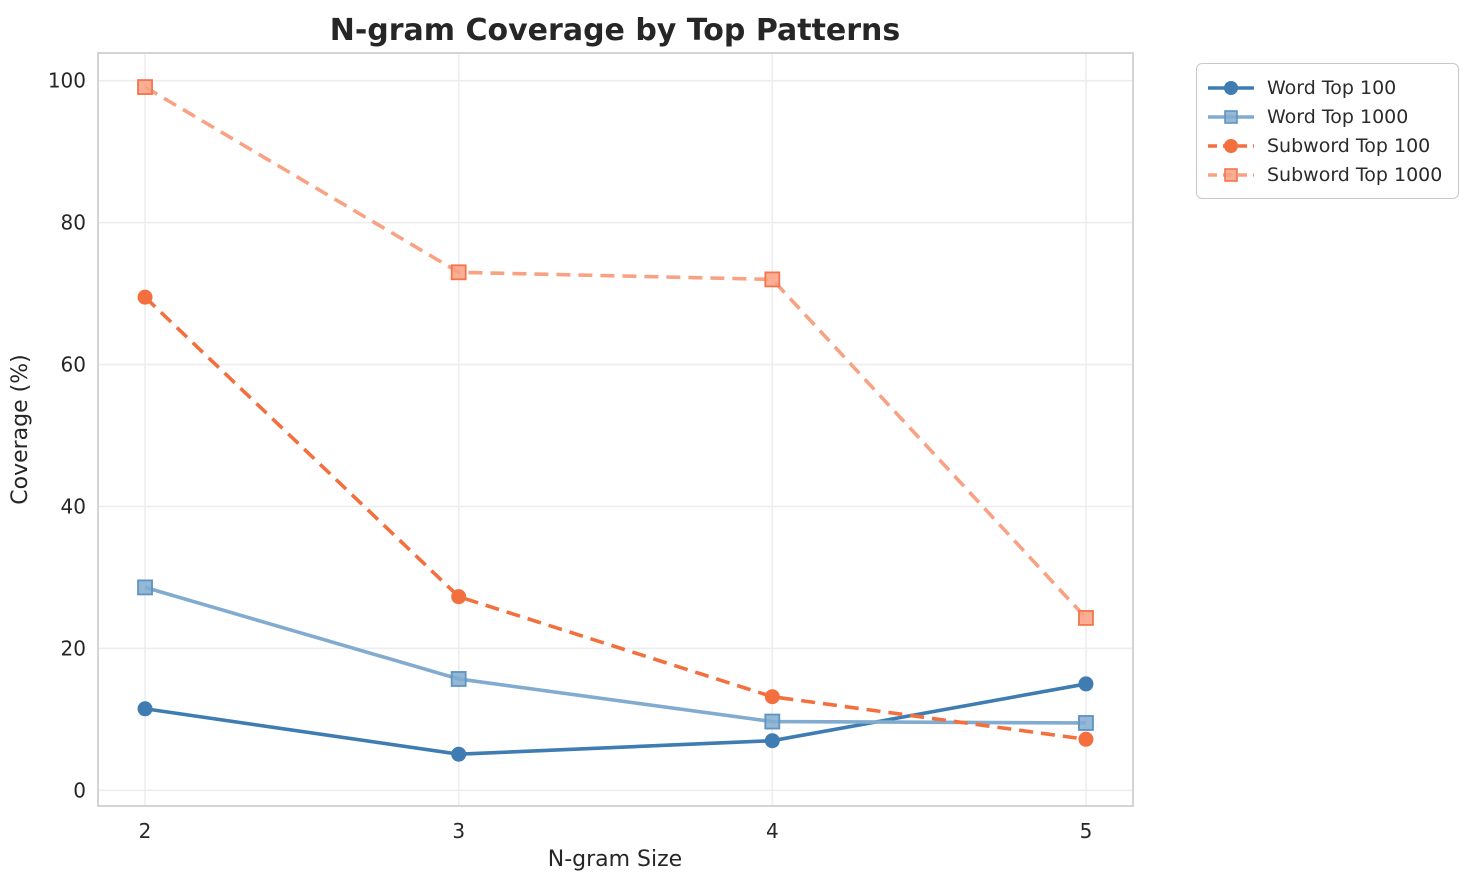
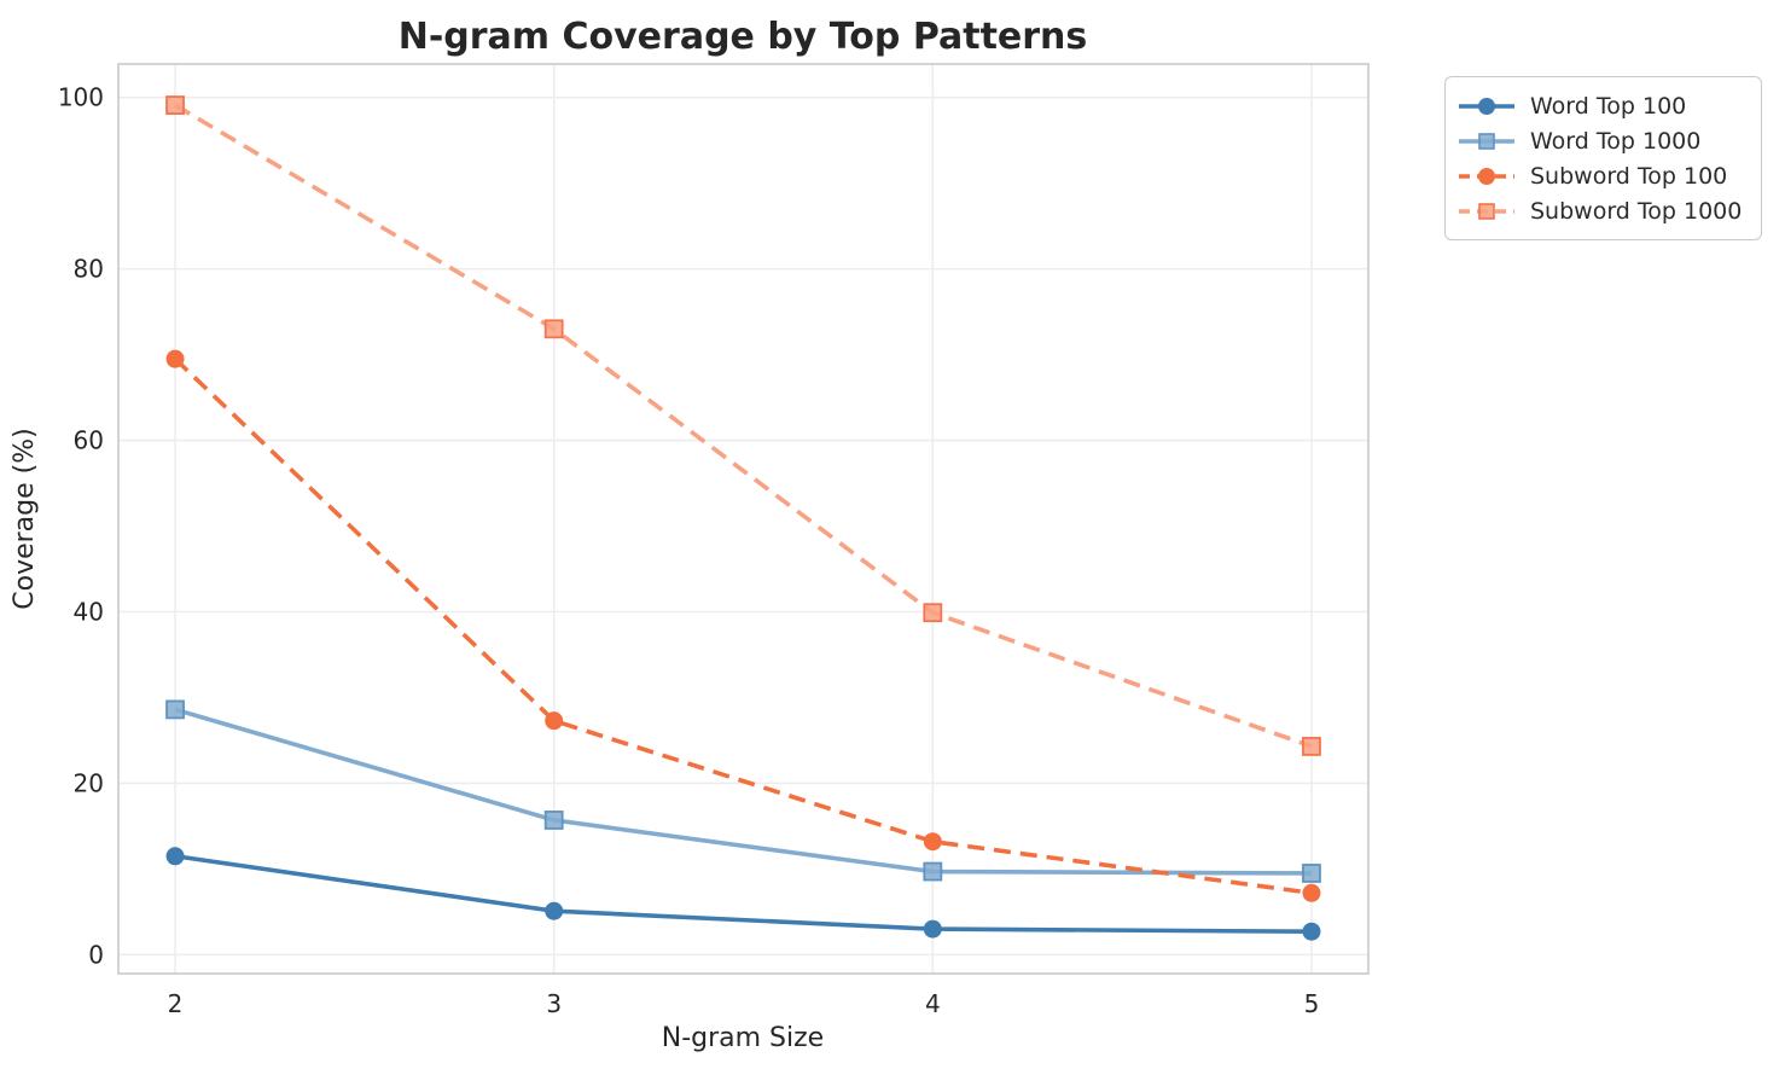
Word Top 100/4: 7 -> 3
Subword Top 1000/4: 72 -> 40
Word Top 100/5: 15 -> 3
